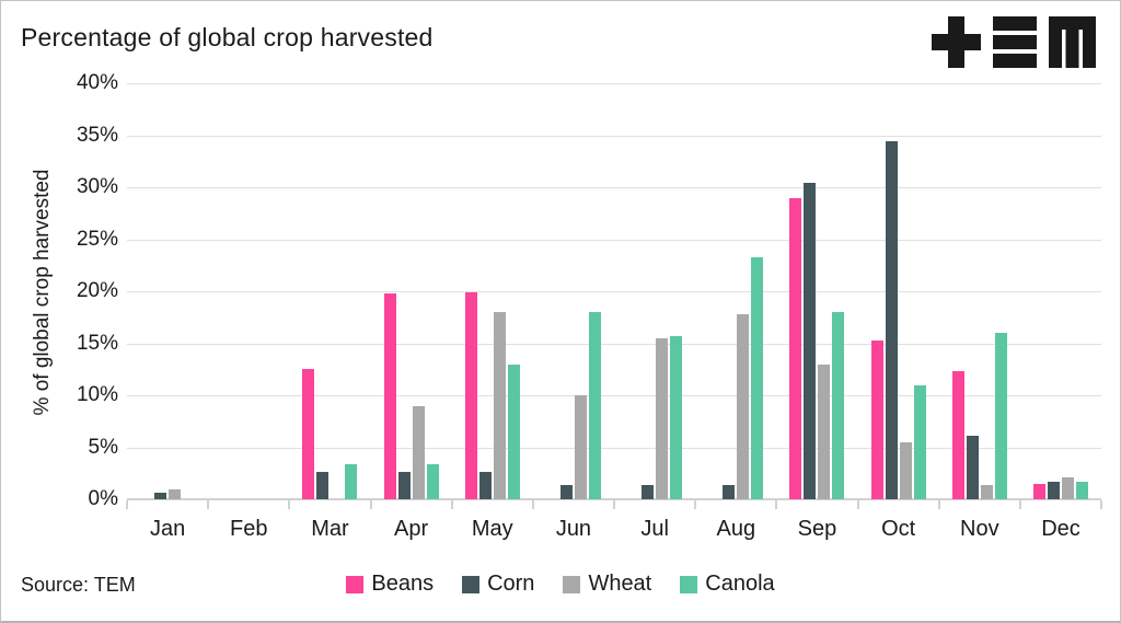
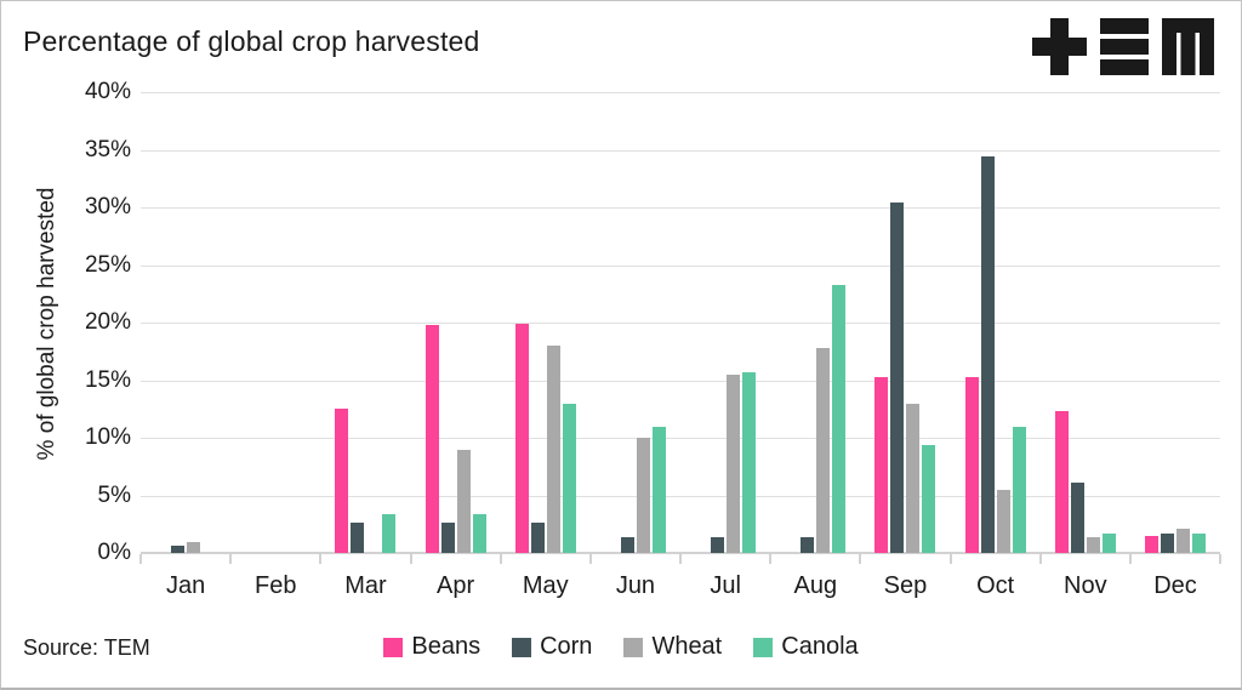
Canola/Jun: 18% -> 11%
Beans/Sep: 29% -> 15%
Canola/Sep: 18% -> 9%
Canola/Nov: 16% -> 2%
